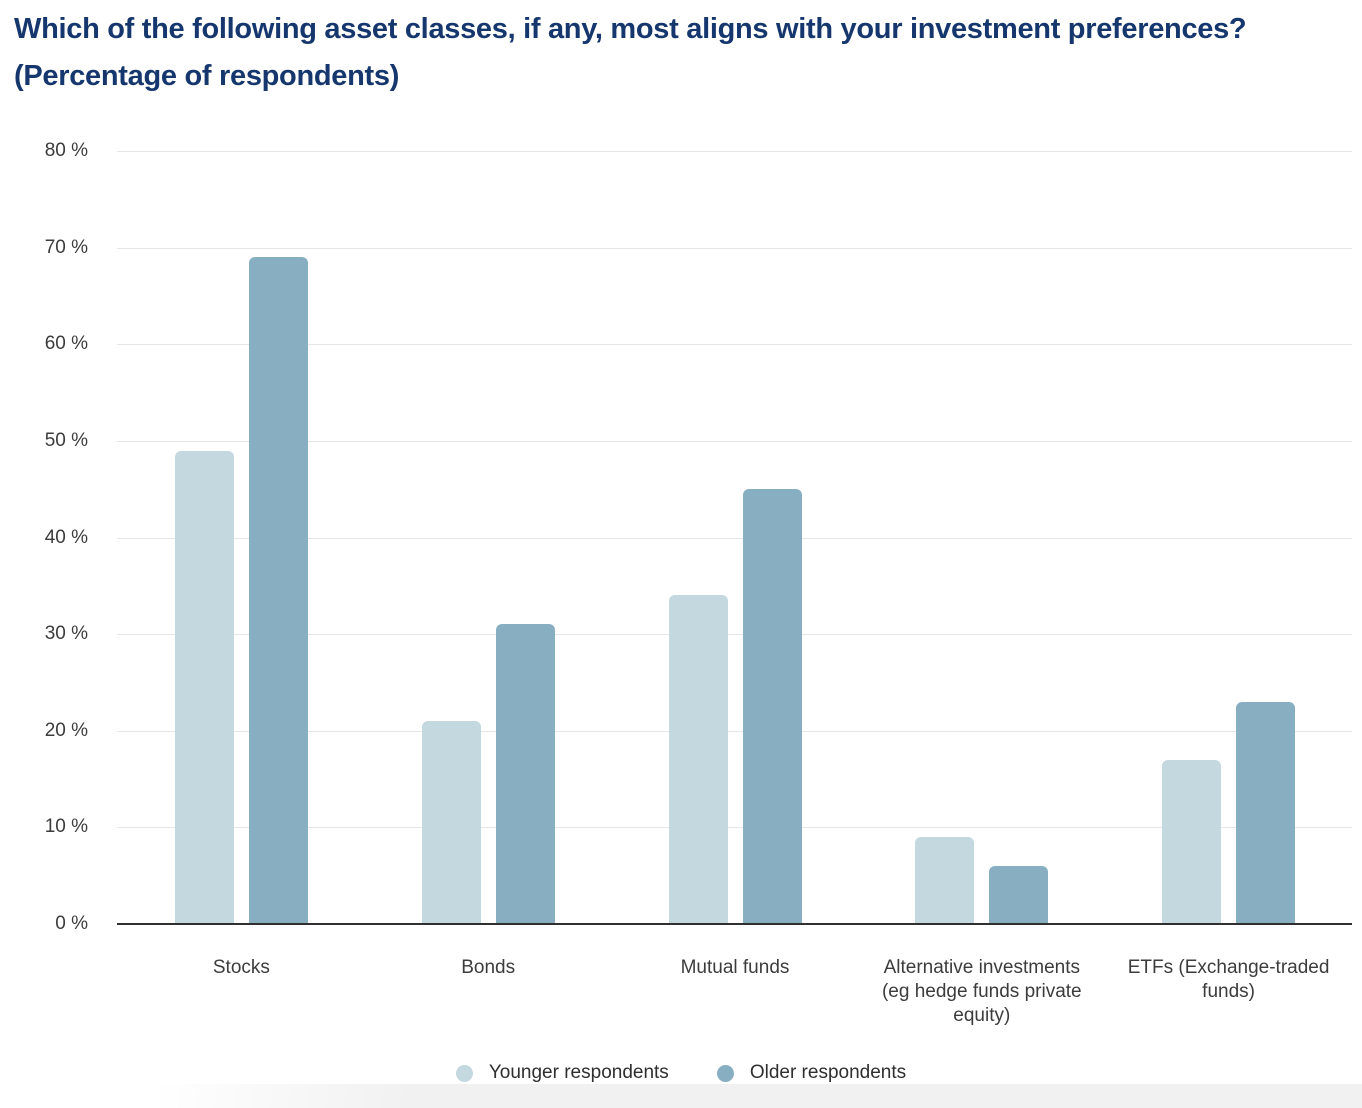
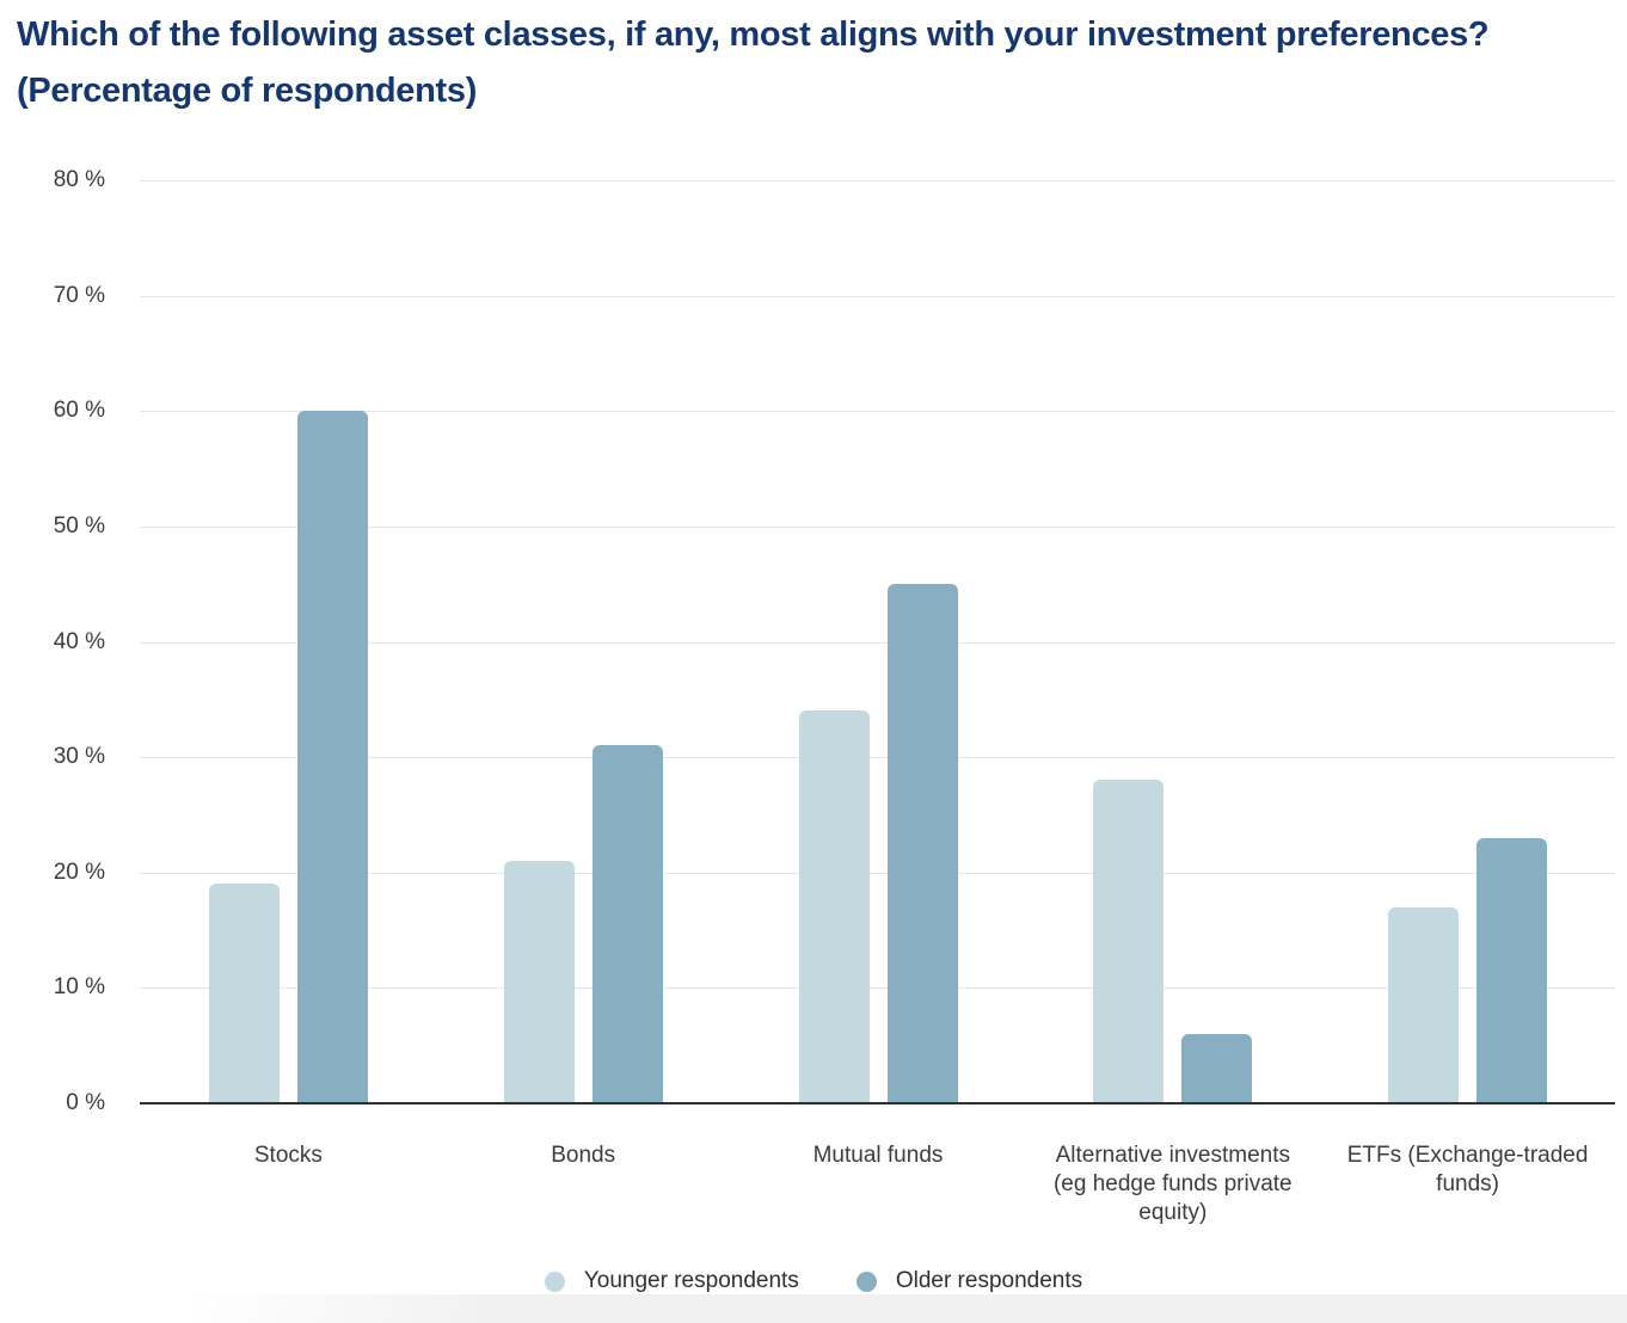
Younger respondents/Stocks: 49% -> 19%
Older respondents/Stocks: 69% -> 60%
Younger respondents/Alternative investments (eg hedge funds private equity): 9% -> 28%
